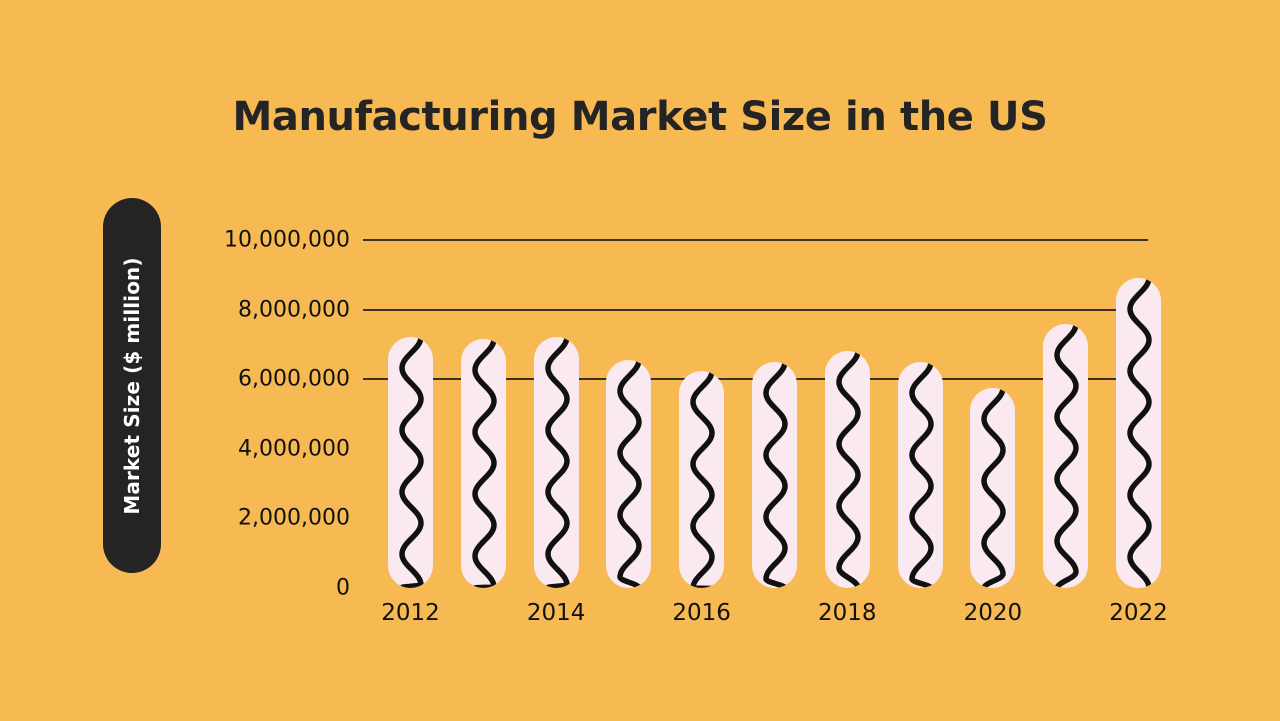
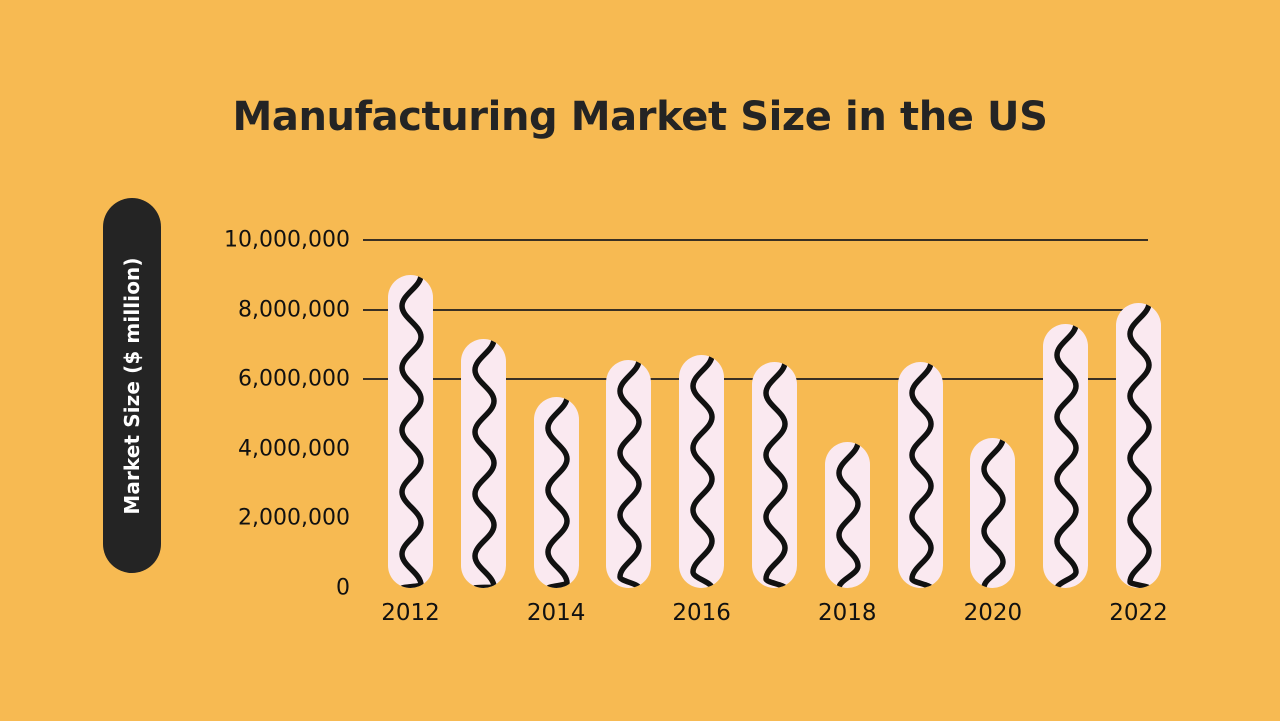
2012: 7200000 -> 9000000
2014: 7200000 -> 5500000
2016: 6200000 -> 6700000
2018: 6800000 -> 4200000
2020: 5800000 -> 4300000
2022: 8900000 -> 8200000
